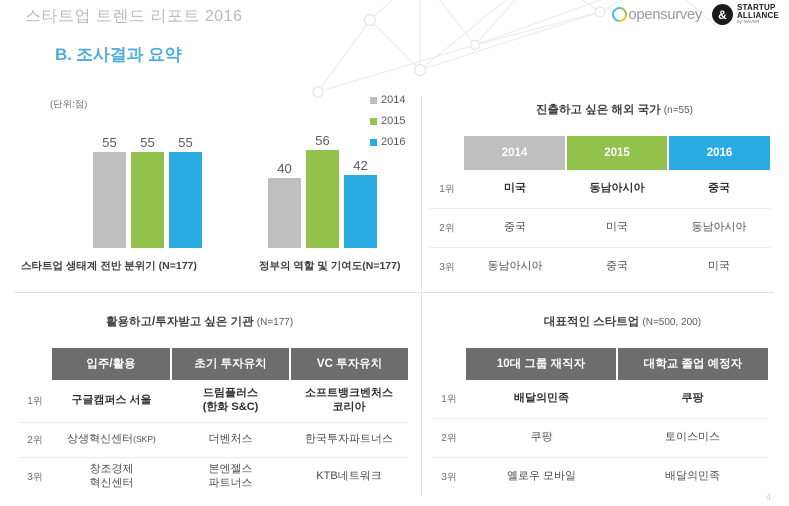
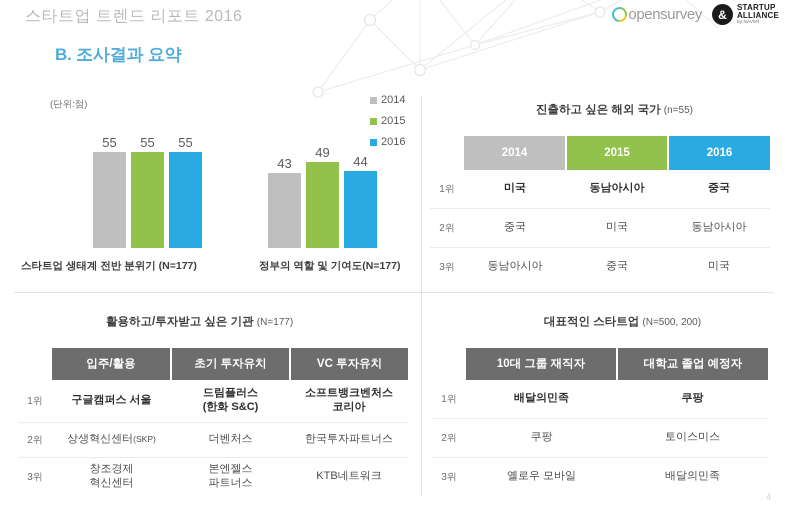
2014/정부의 역할 및 기여도(N=177): 40 -> 43
2015/정부의 역할 및 기여도(N=177): 56 -> 49
2016/정부의 역할 및 기여도(N=177): 42 -> 44
